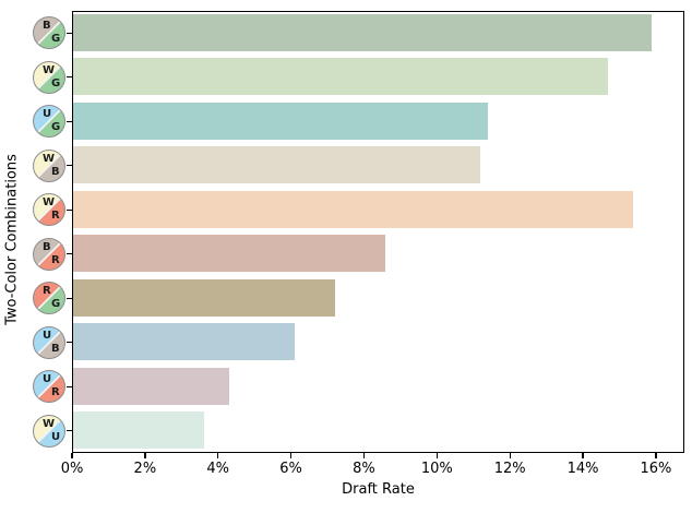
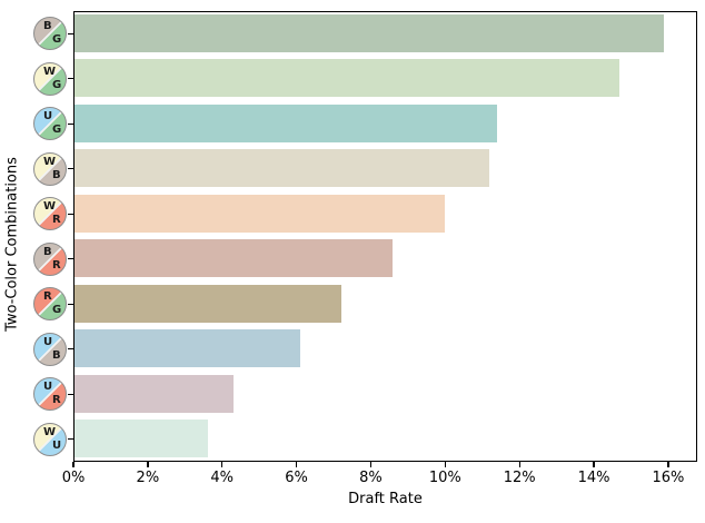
WR: 15.4% -> 10.0%
